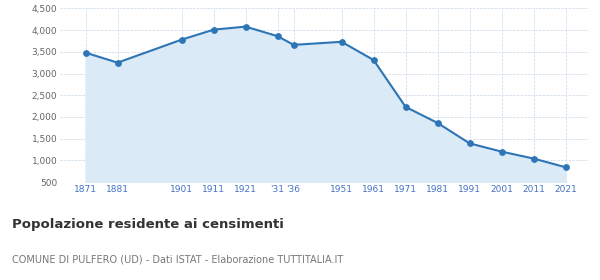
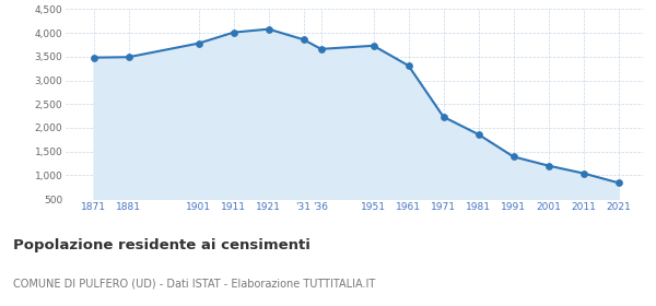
1881: 3,250 -> 3,490
